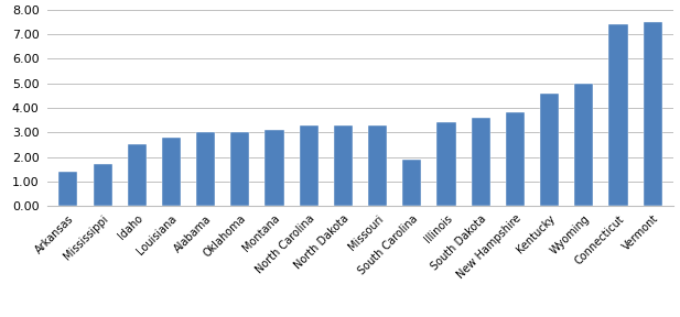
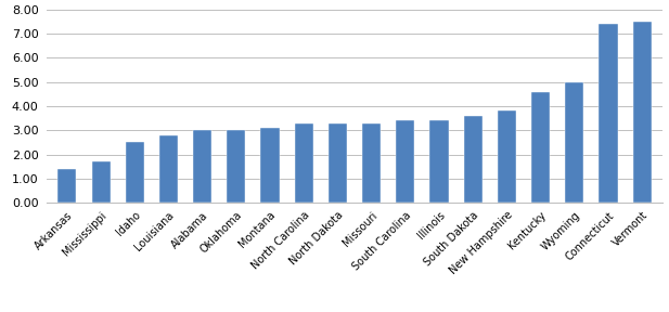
South Carolina: 1.9 -> 3.4
